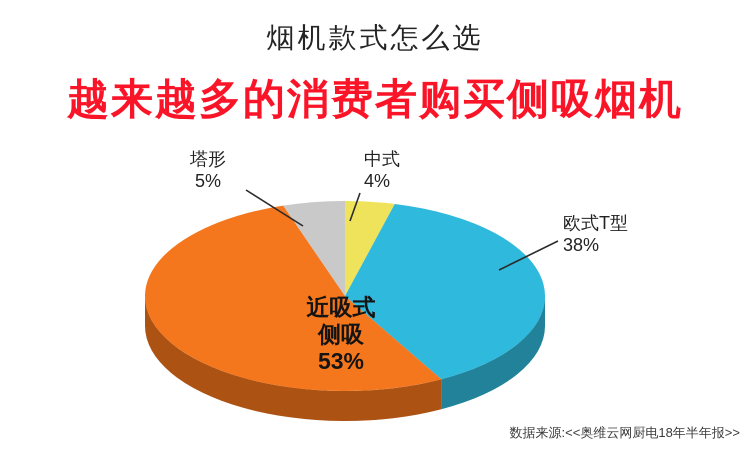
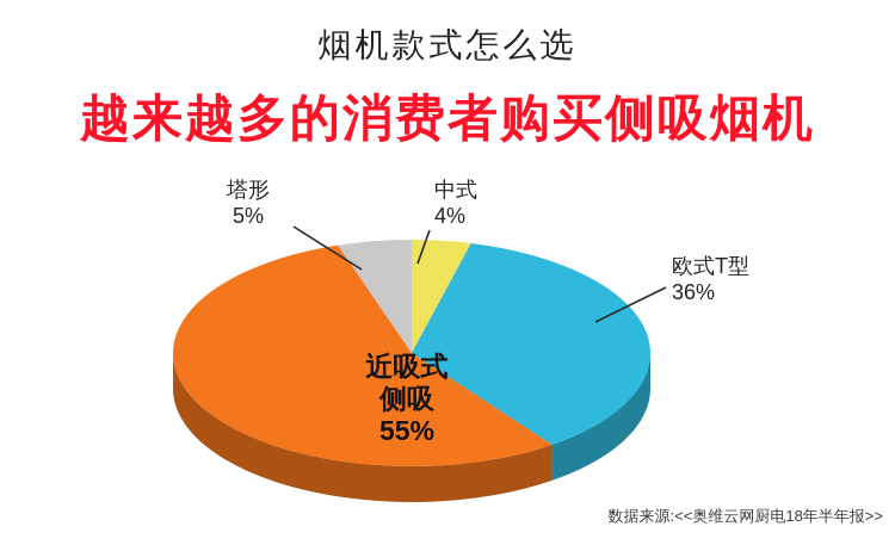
欧式T型: 38% -> 36%
近吸式侧吸: 53% -> 55%
